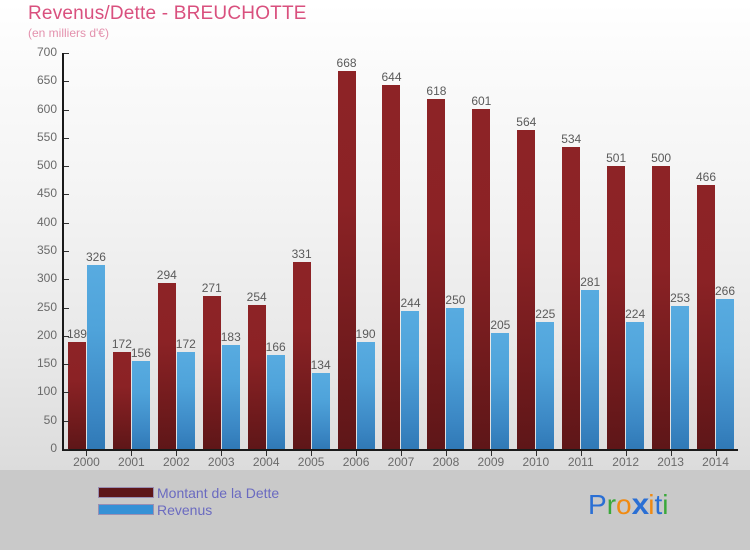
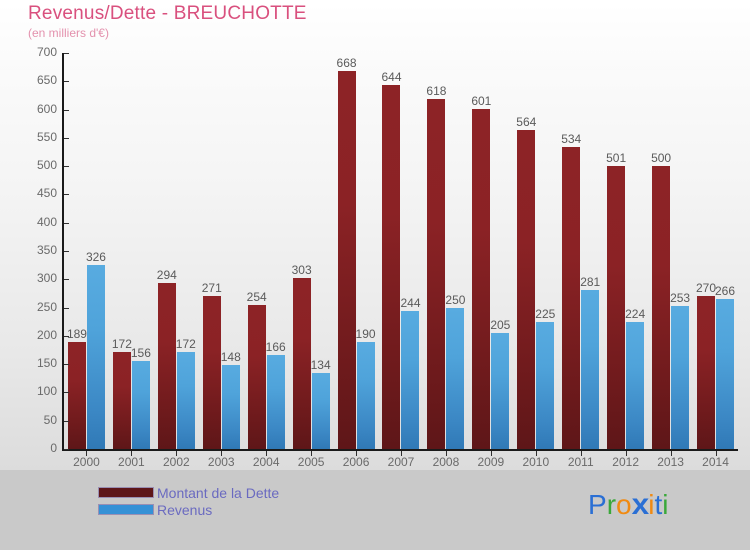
Revenus/2003: 183 -> 148
Montant de la Dette/2005: 331 -> 303
Montant de la Dette/2014: 466 -> 270
